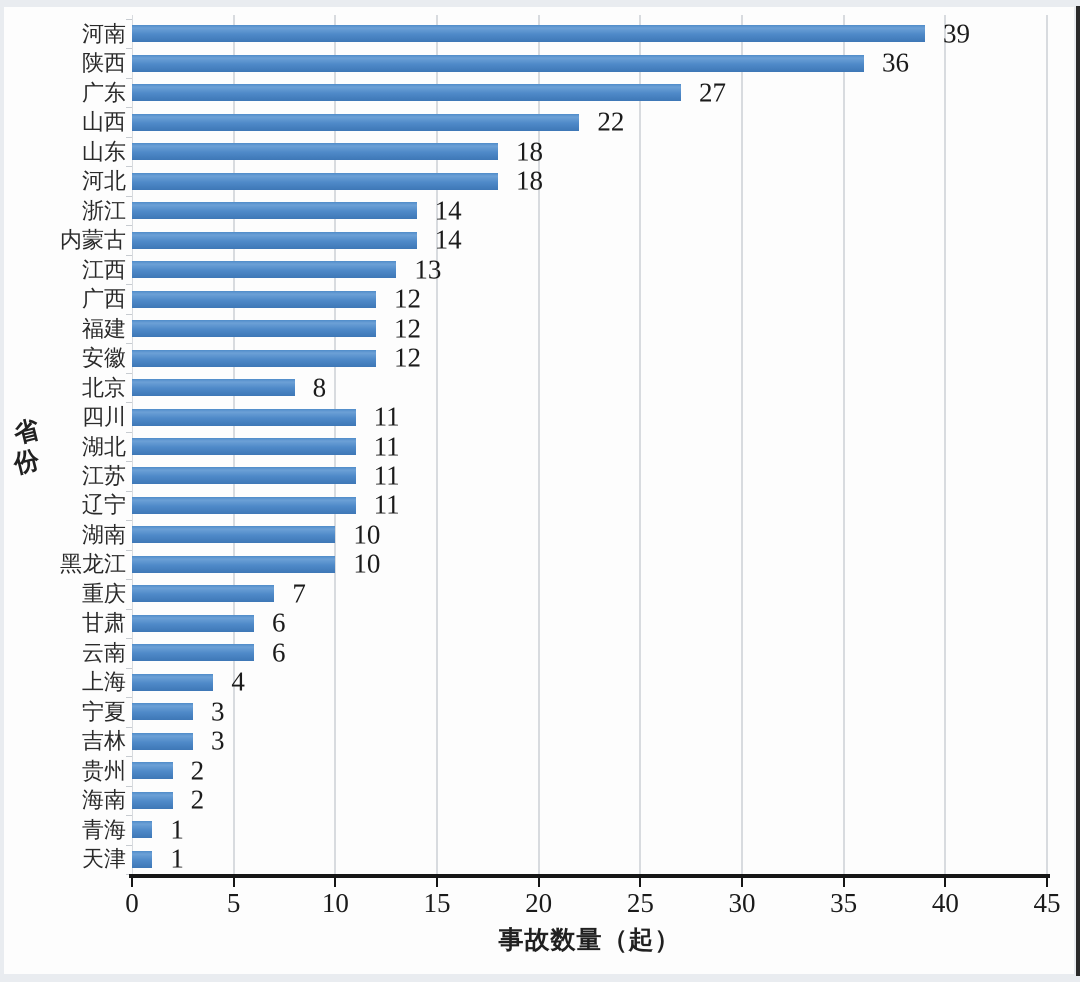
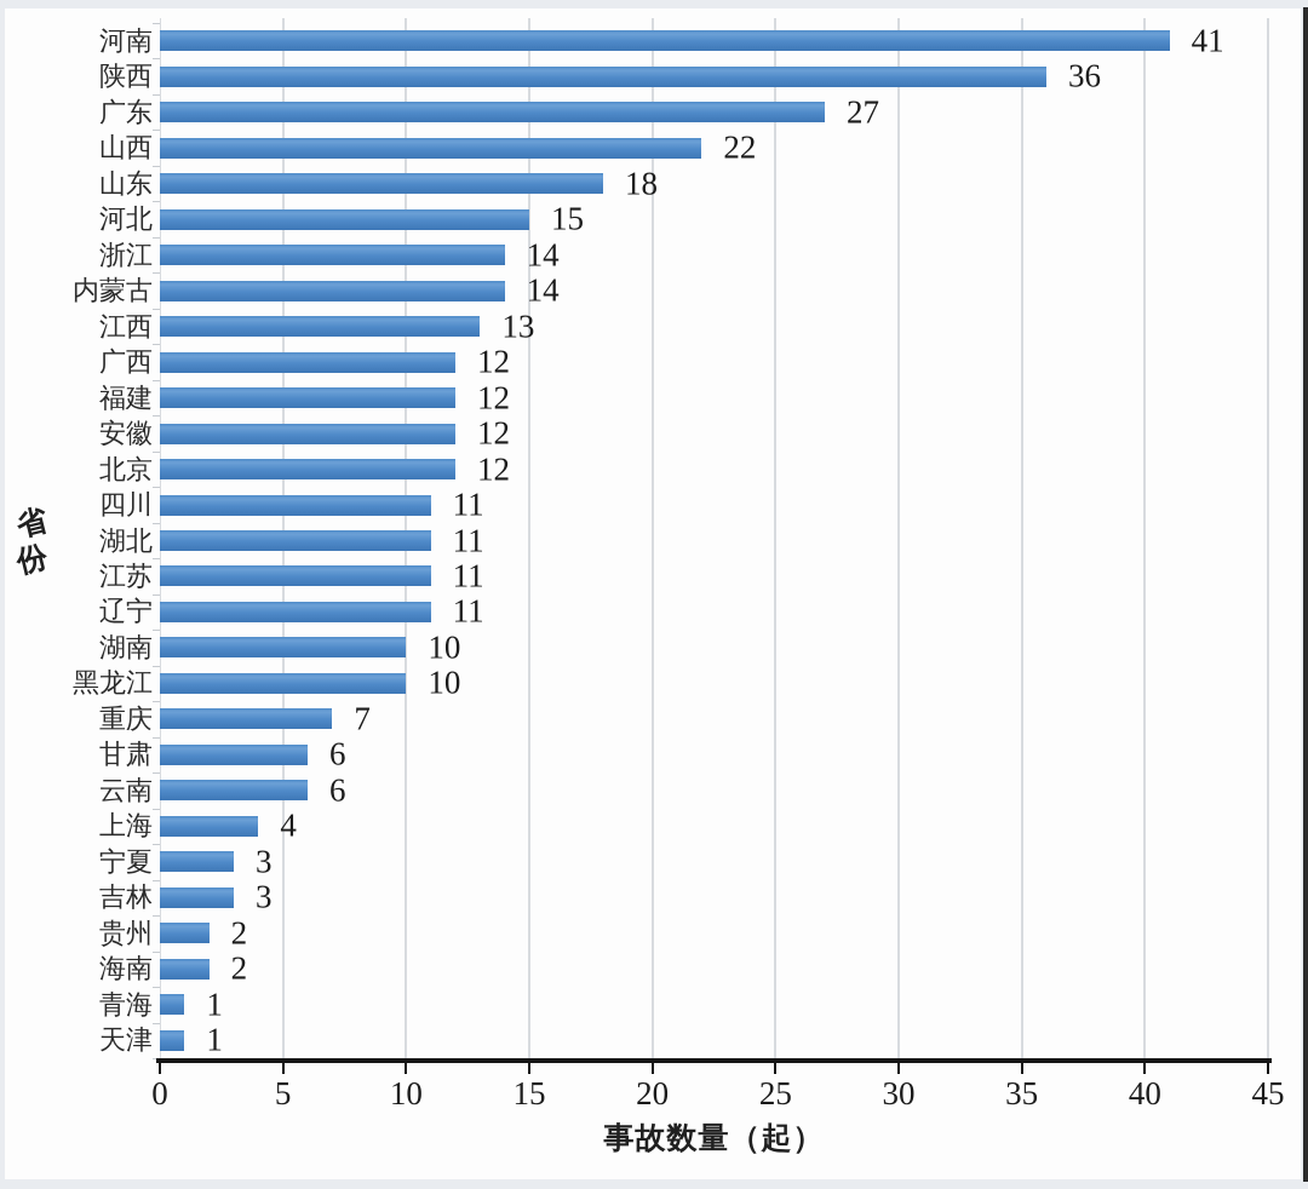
河南: 39 -> 41
河北: 18 -> 15
北京: 8 -> 12
